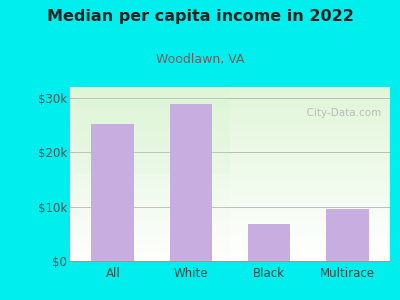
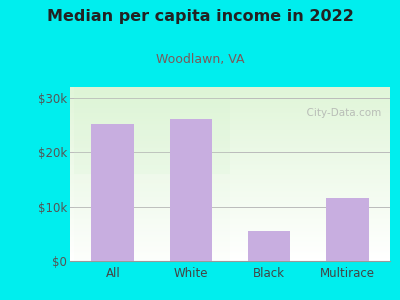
White: $28.8k -> $26.2k
Black: $6.8k -> $5.5k
Multirace: $9.6k -> $11.5k
